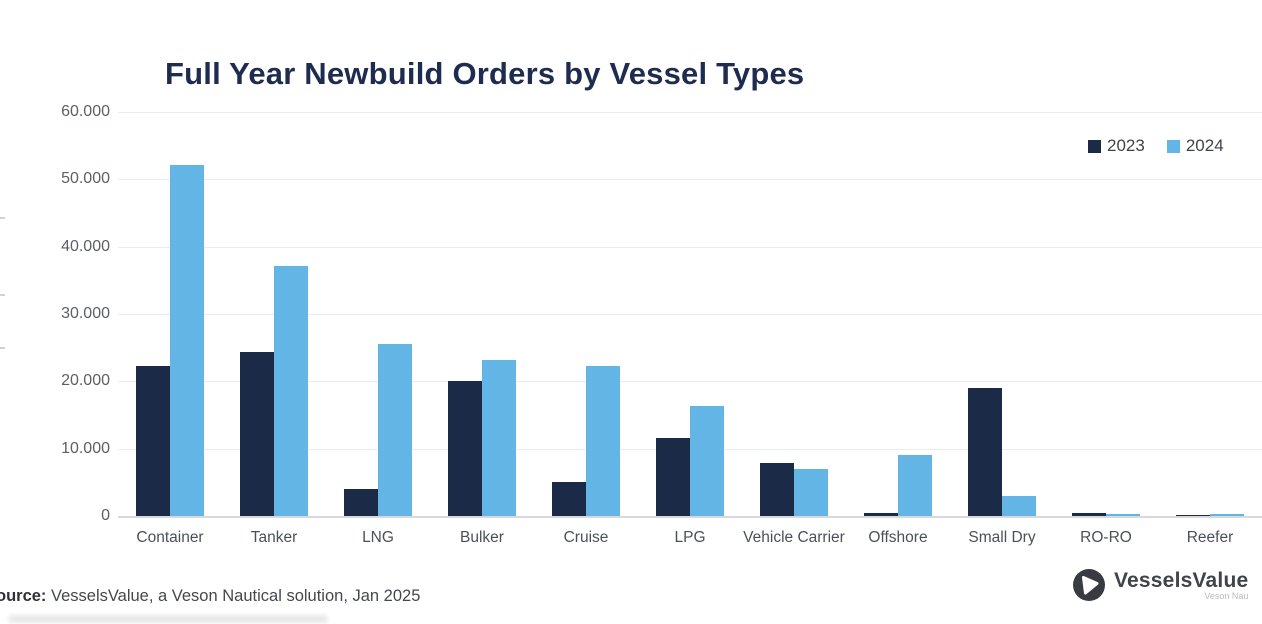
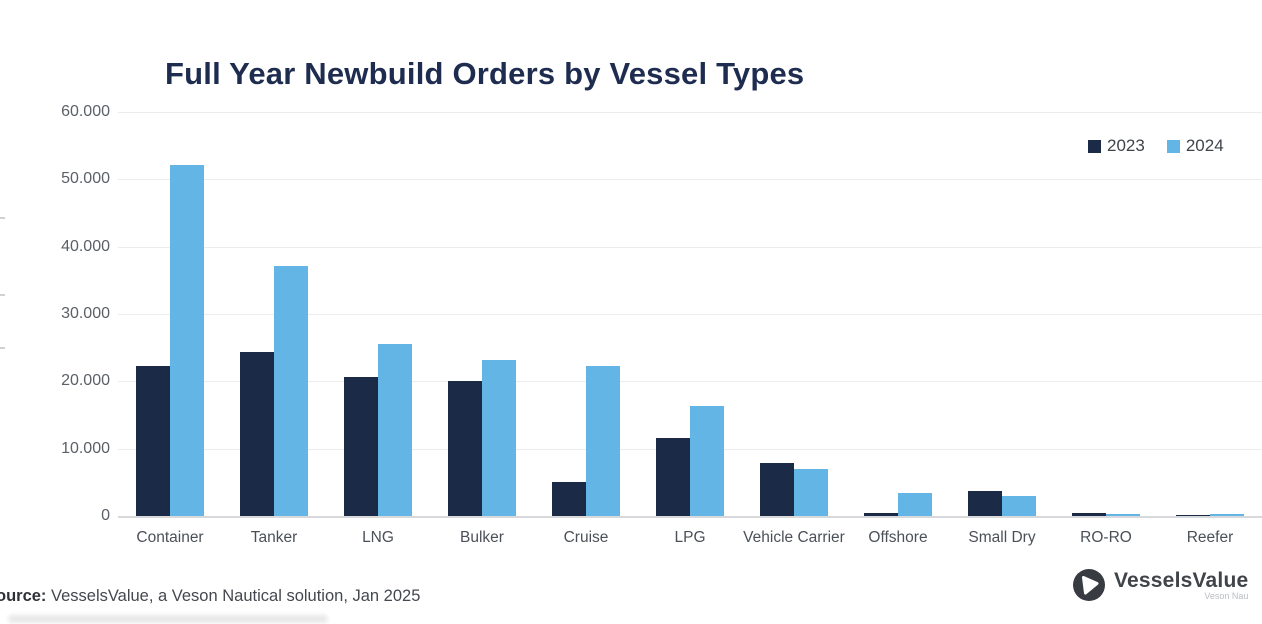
2023/LNG: 4000 -> 21000
2024/Offshore: 9000 -> 3000
2023/Small Dry: 19000 -> 4000
